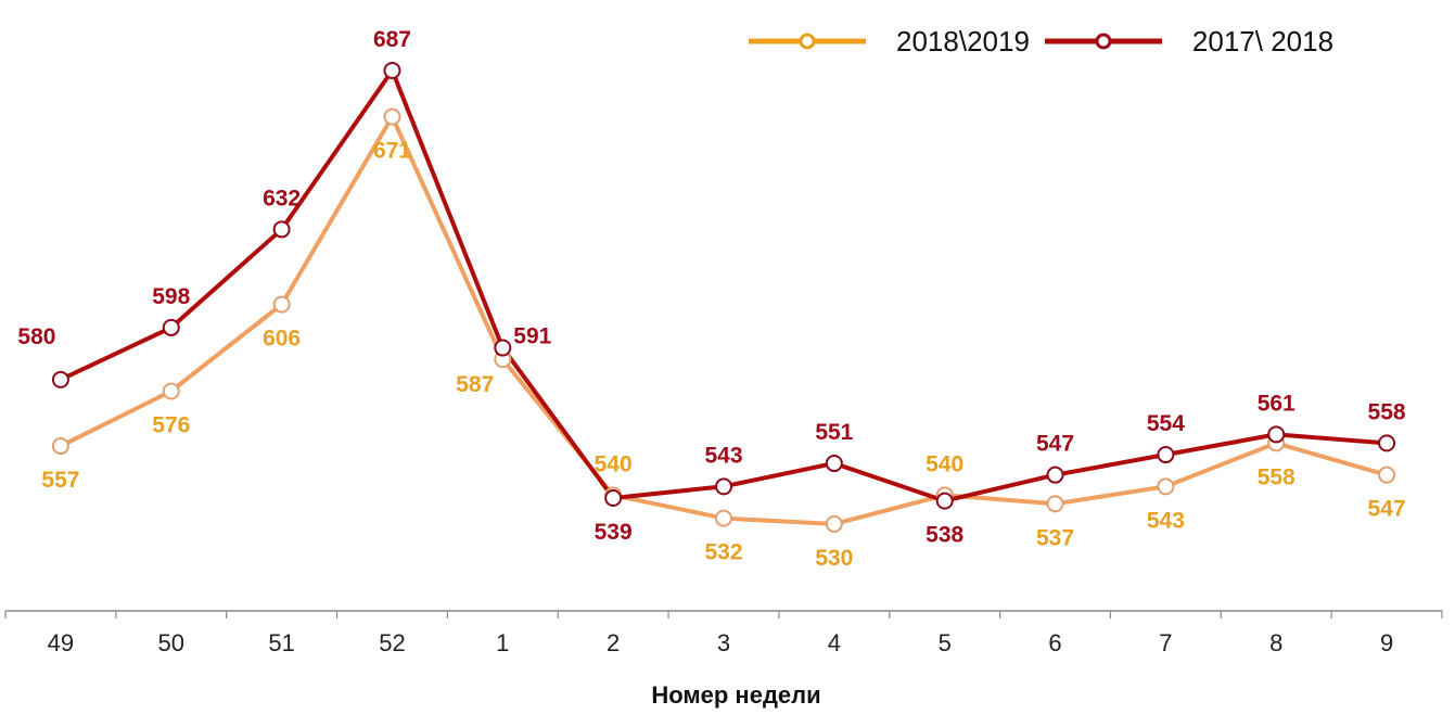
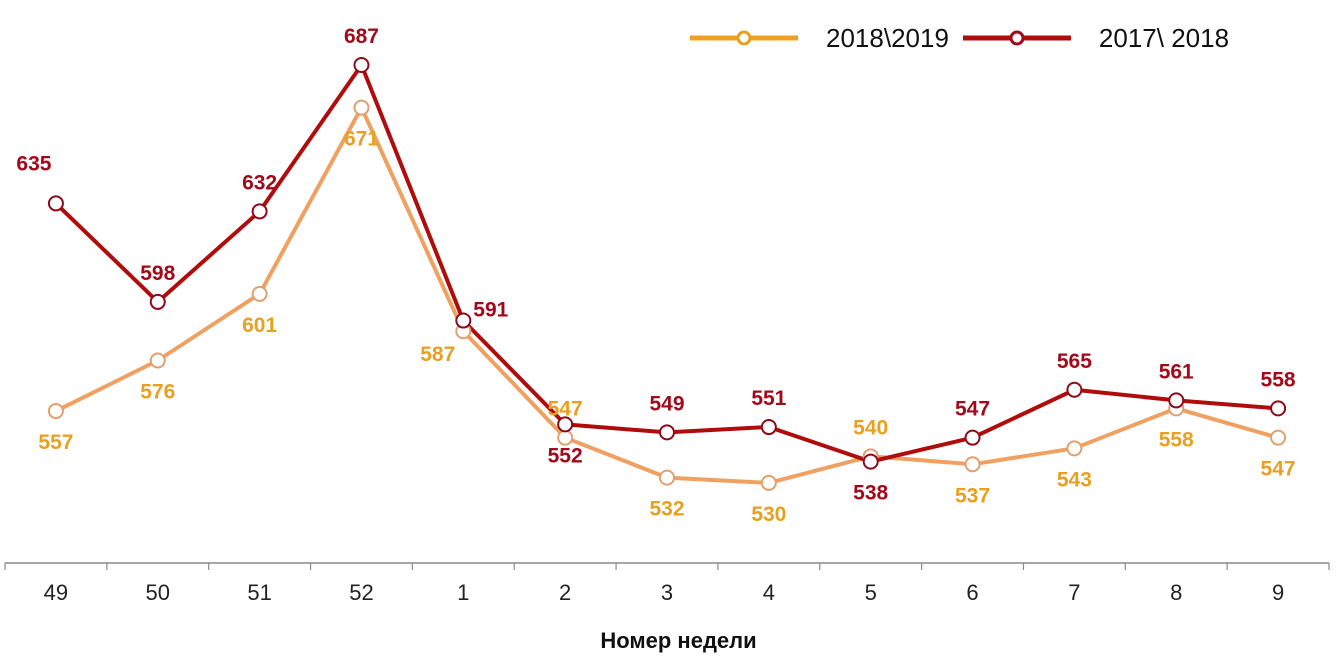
2017\ 2018/49: 580 -> 635
2018\2019/51: 606 -> 601
2018\2019/2: 540 -> 547
2017\ 2018/2: 539 -> 552
2017\ 2018/3: 543 -> 549
2017\ 2018/7: 554 -> 565
